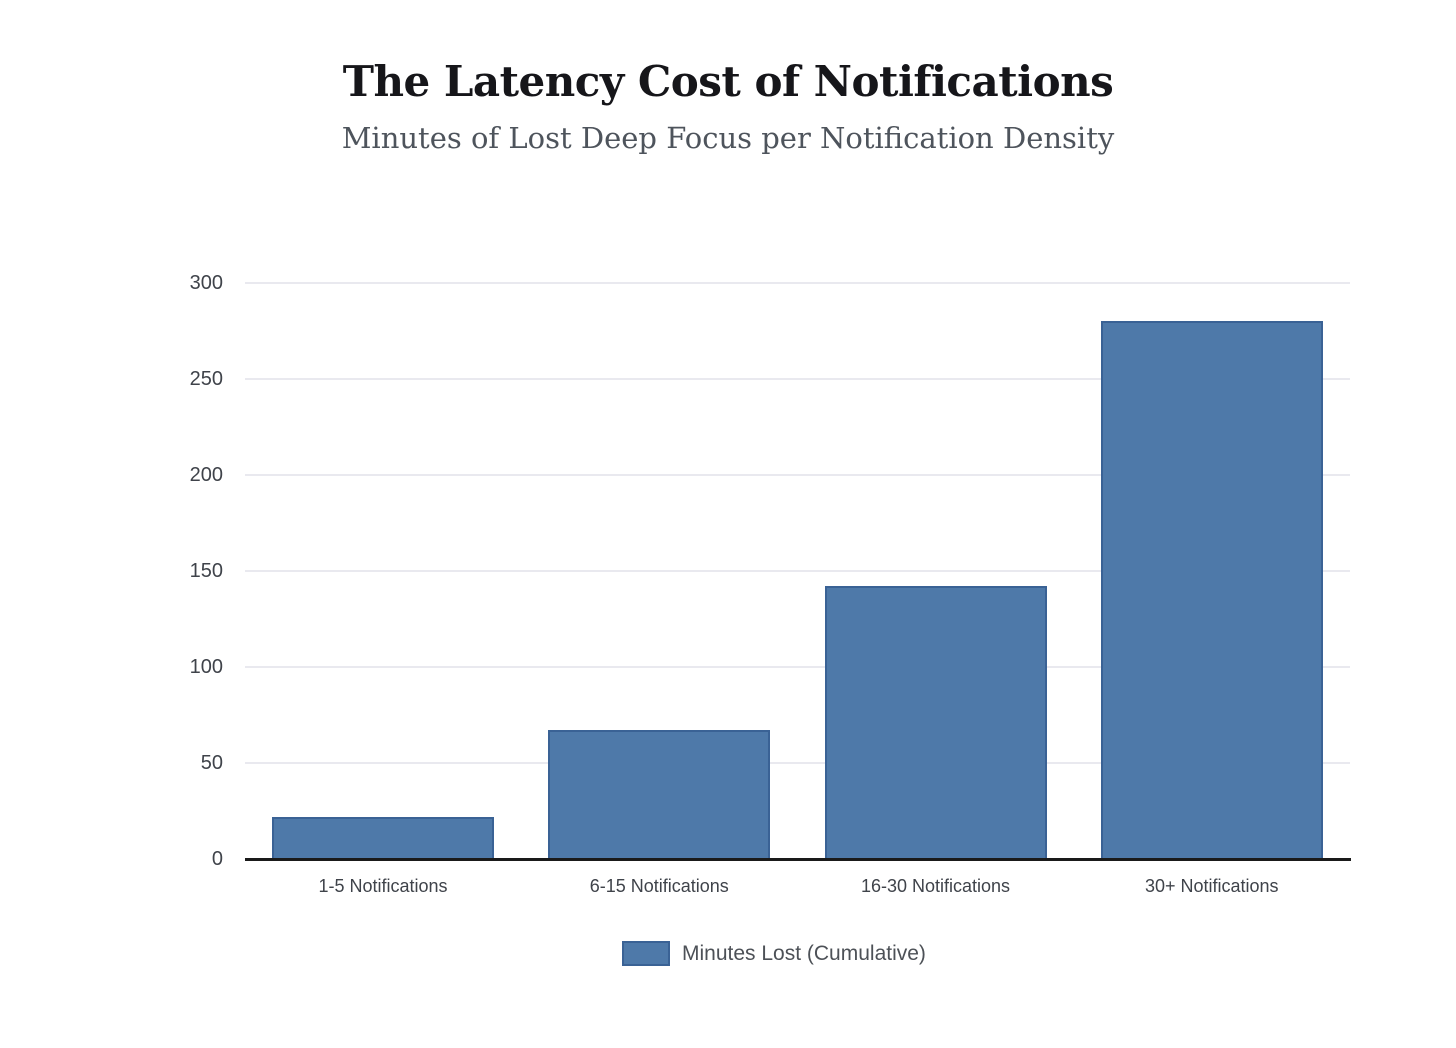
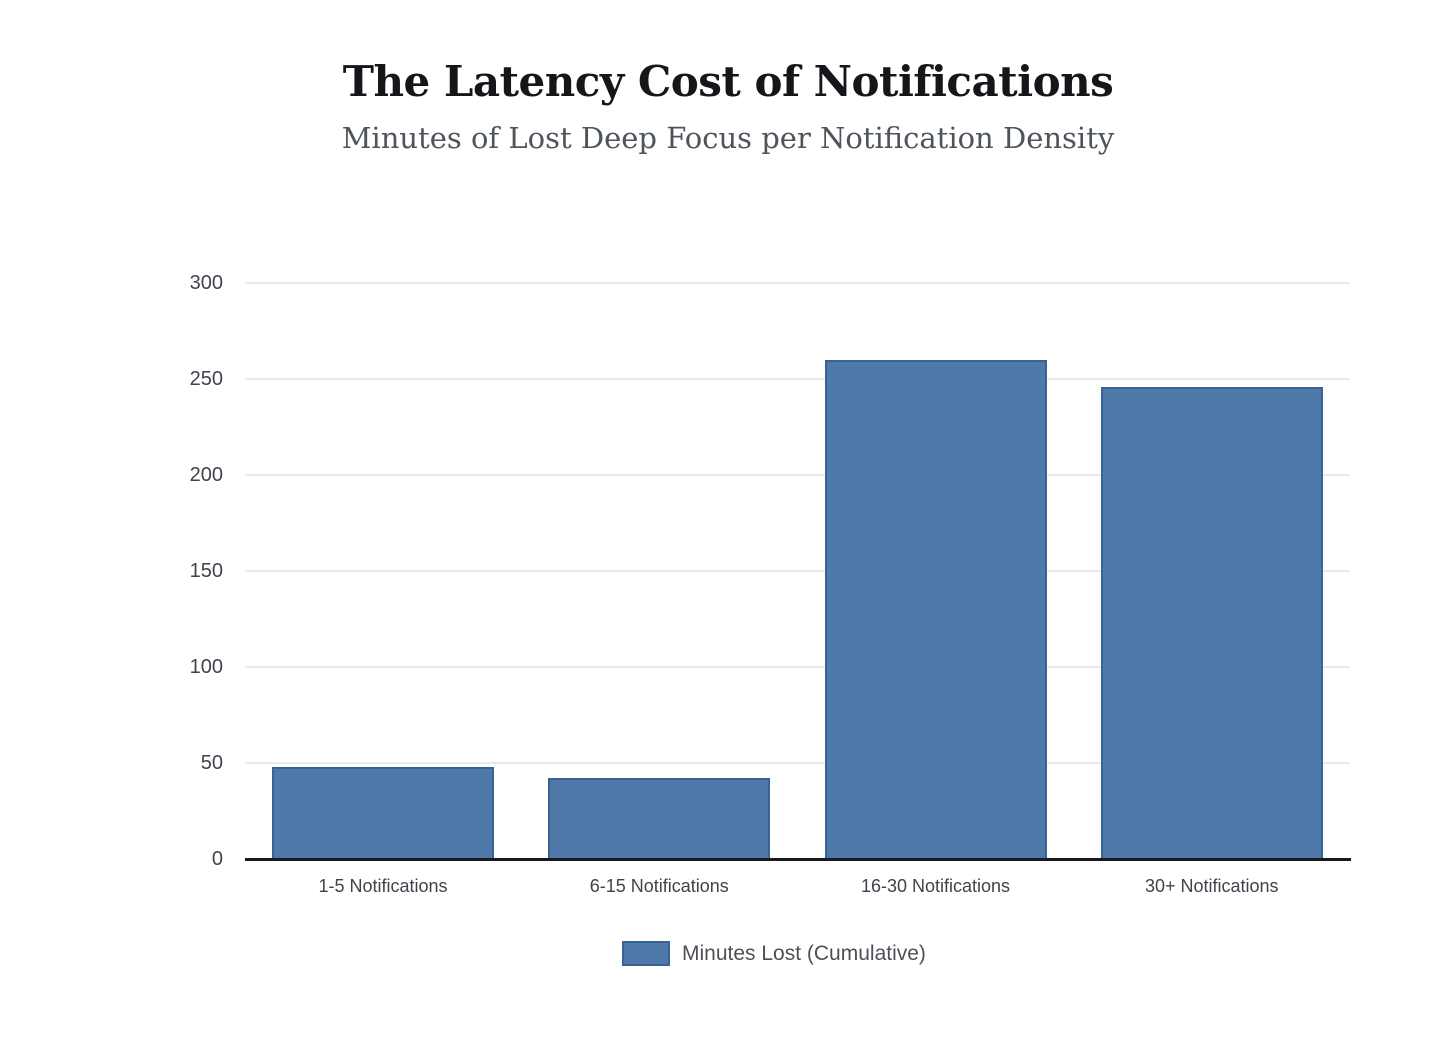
1-5 Notifications: 22 -> 48
6-15 Notifications: 67 -> 42
16-30 Notifications: 142 -> 260
30+ Notifications: 280 -> 246
